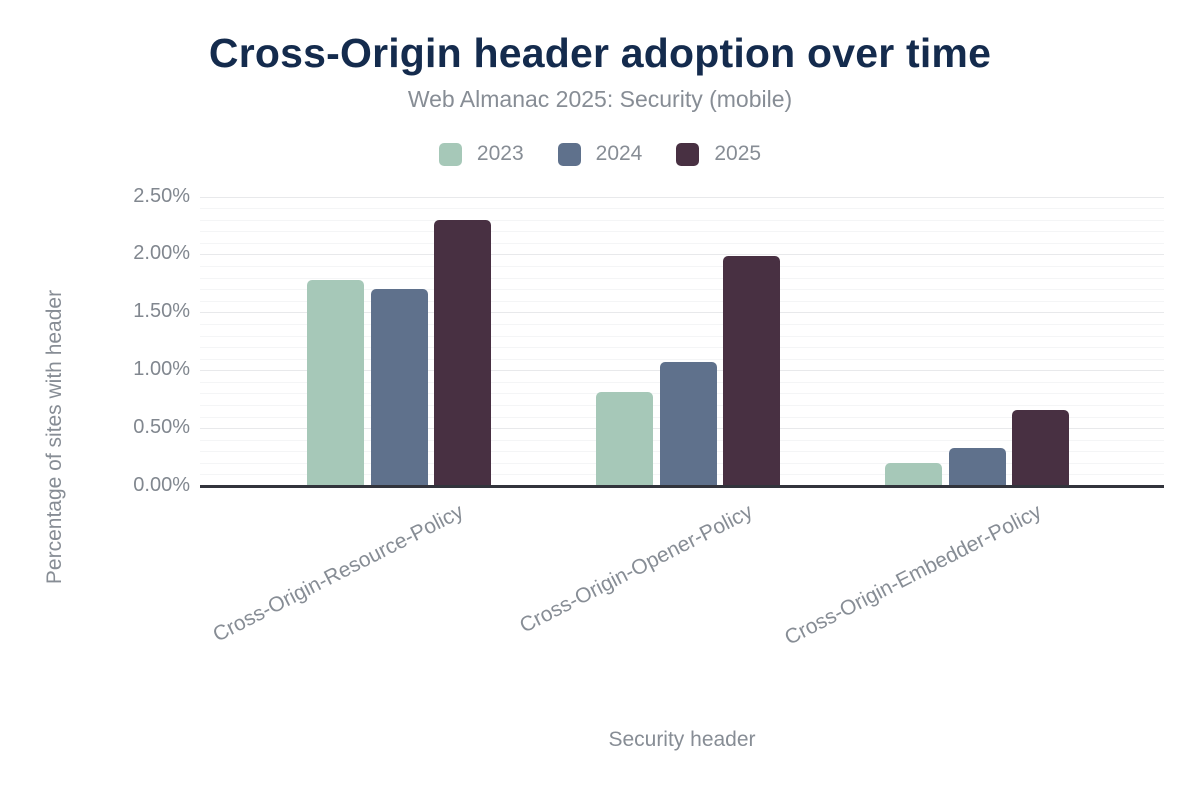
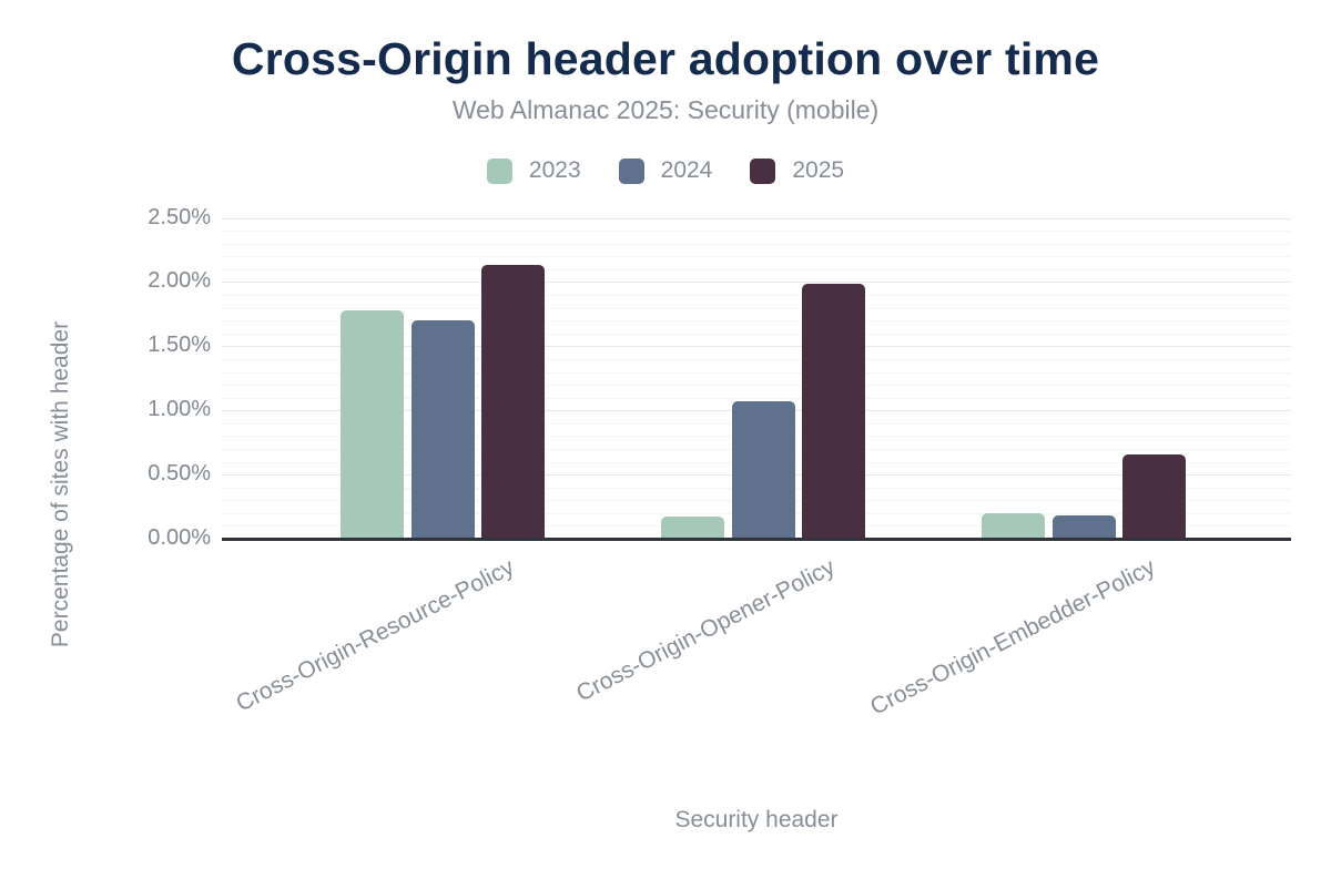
2025/Cross-Origin-Resource-Policy: 2.30% -> 2.13%
2023/Cross-Origin-Opener-Policy: 0.81% -> 0.17%
2024/Cross-Origin-Embedder-Policy: 0.33% -> 0.18%
